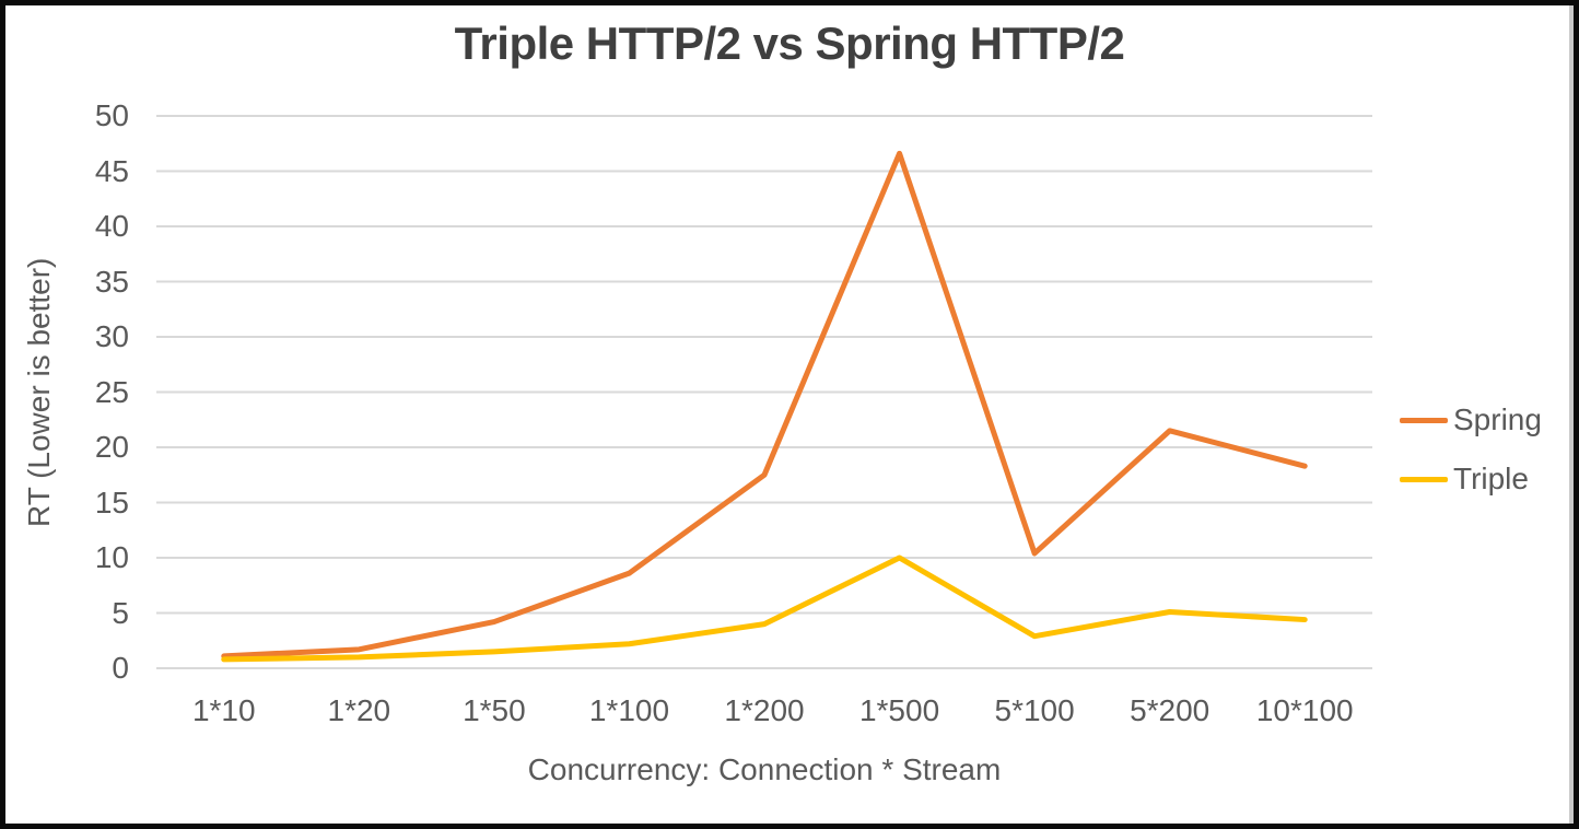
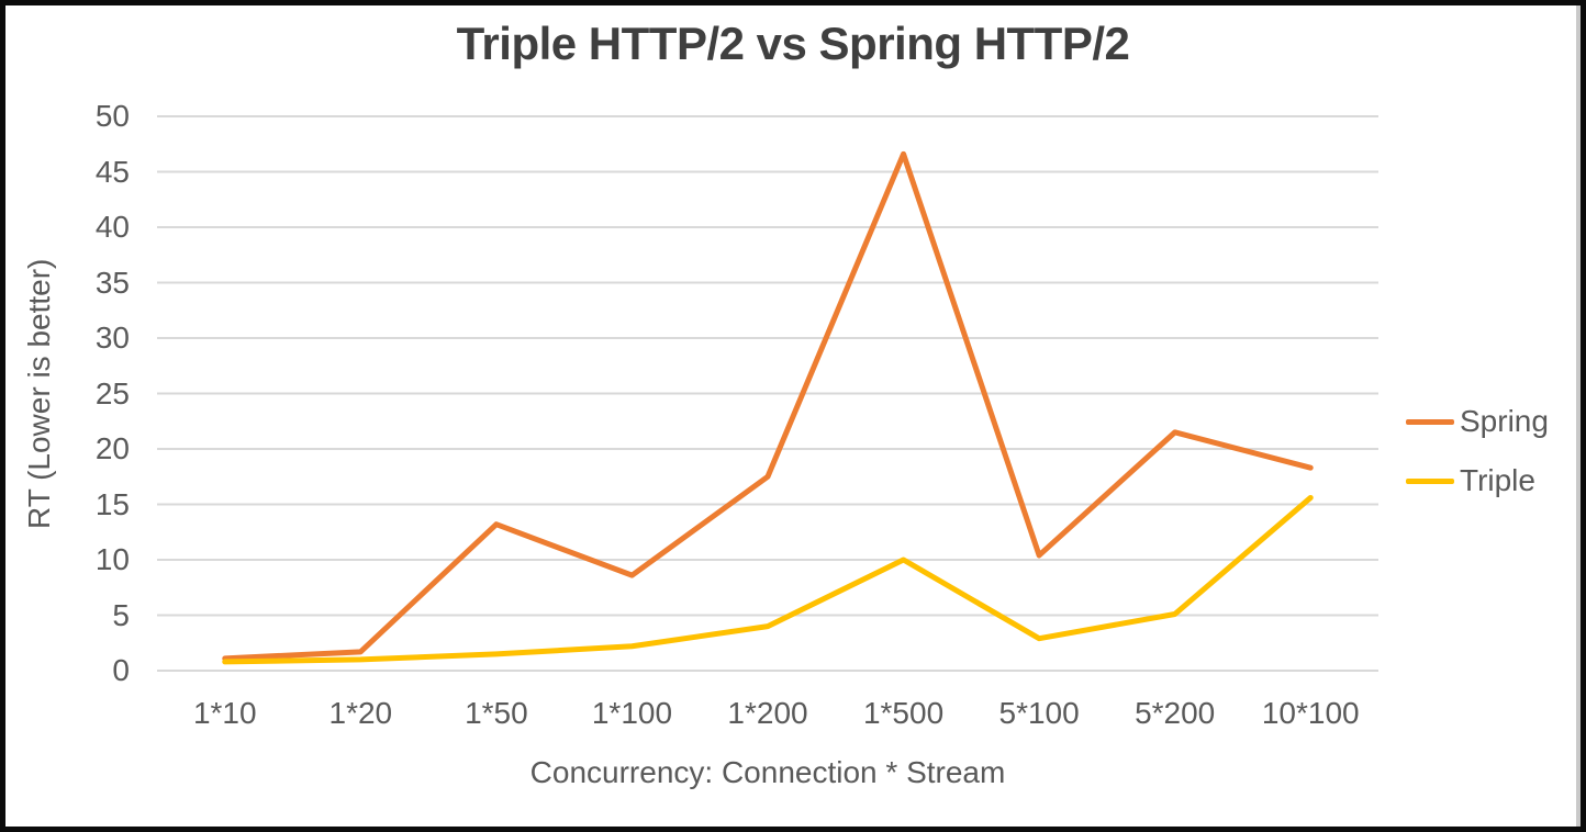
Spring/1*50: 4.2 -> 13.2
Triple/10*100: 4.4 -> 15.6
